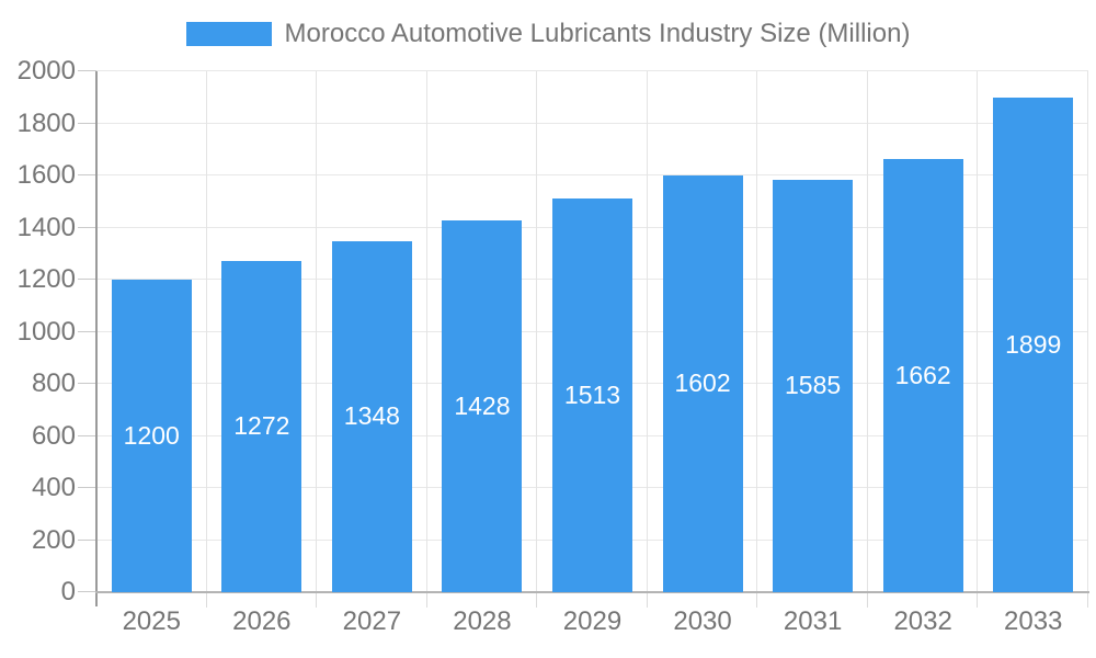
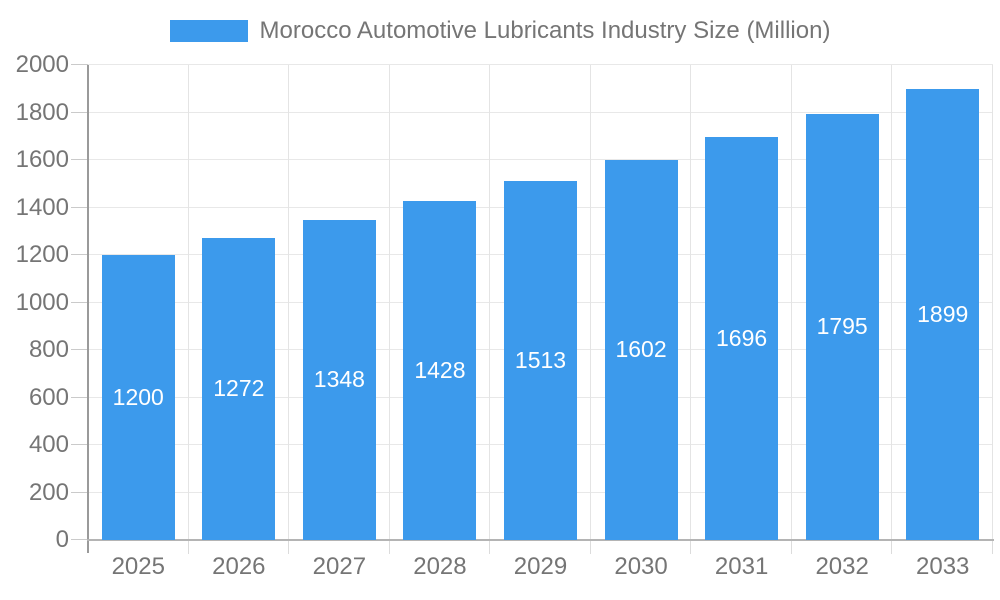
2031: 1585 -> 1696
2032: 1662 -> 1795
